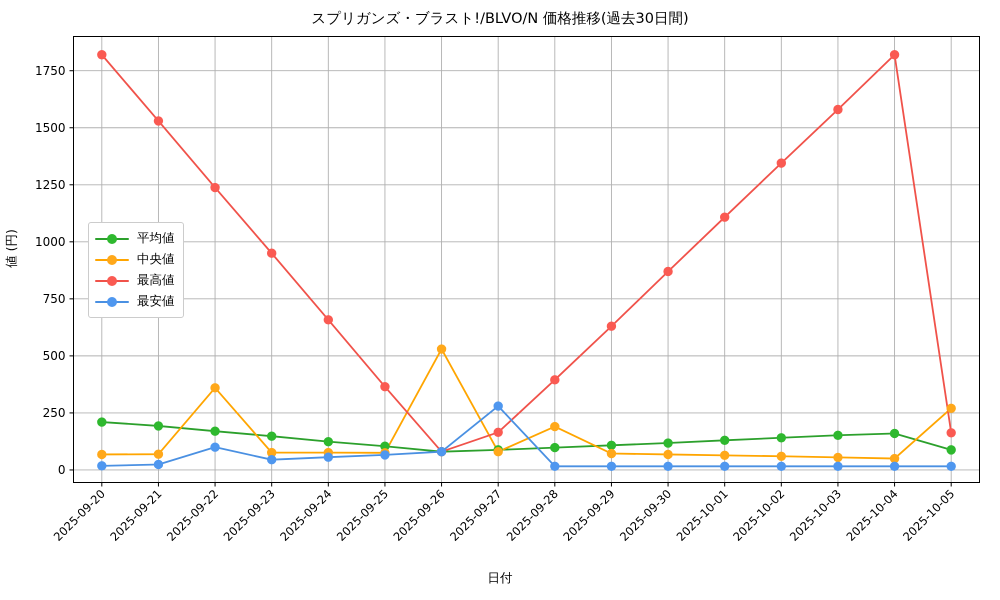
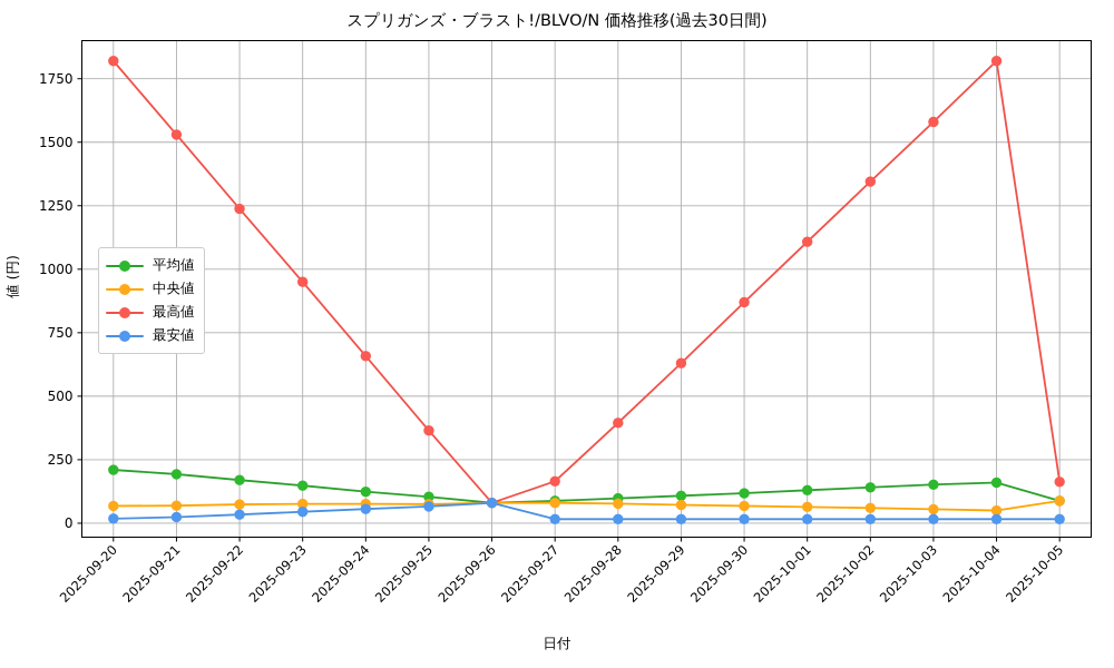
中央値/2025-09-22: 360 -> 70
最安値/2025-09-22: 100 -> 30
中央値/2025-09-26: 530 -> 80
最安値/2025-09-27: 280 -> 20
中央値/2025-09-28: 190 -> 80
中央値/2025-10-05: 270 -> 90
